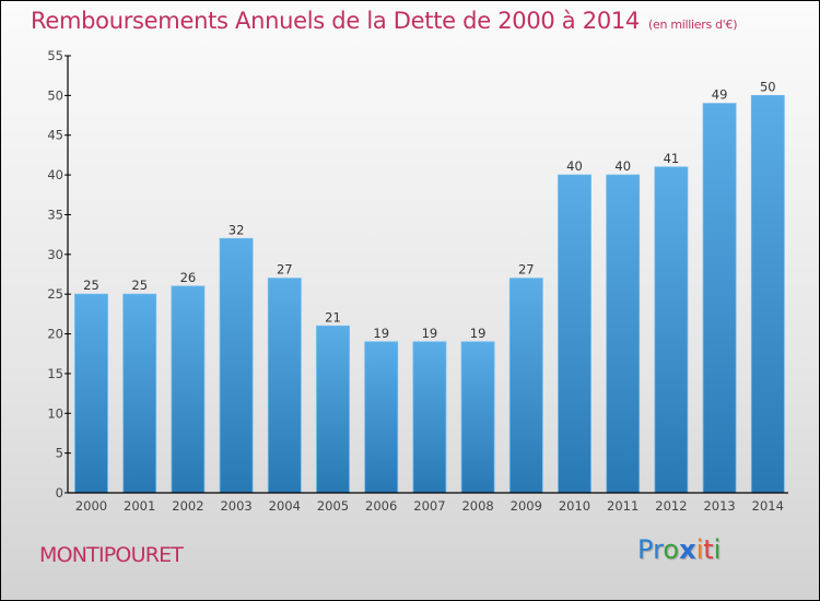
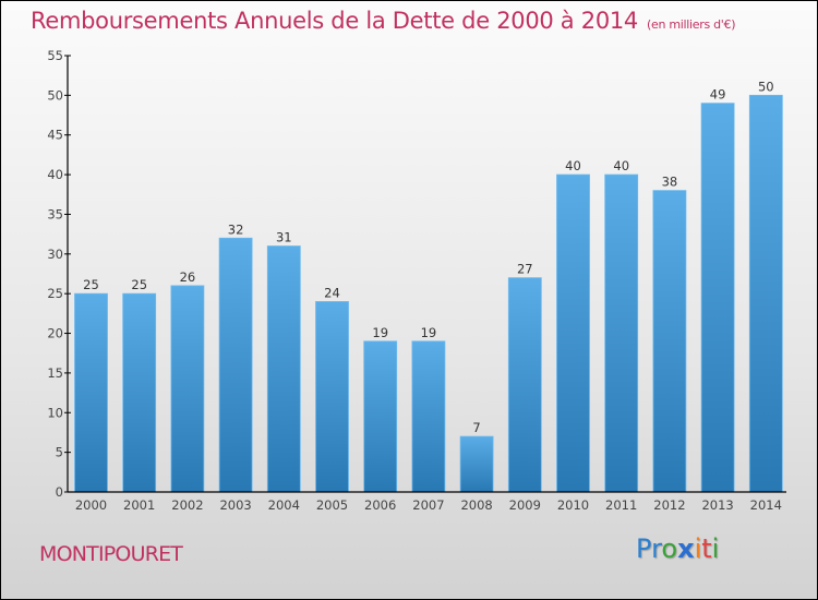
2004: 27 -> 31
2005: 21 -> 24
2008: 19 -> 7
2012: 41 -> 38
